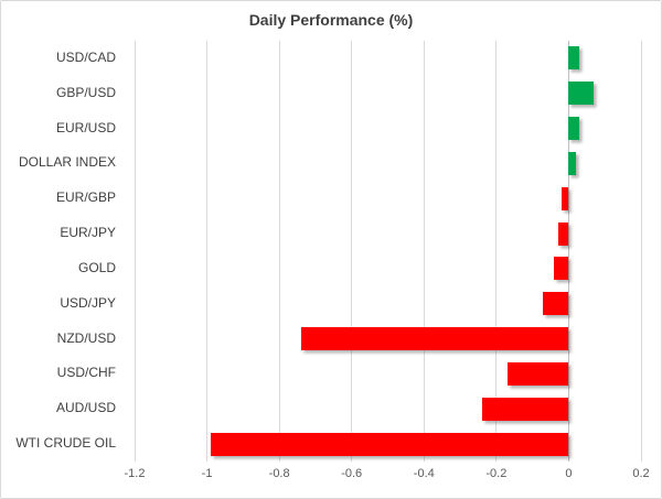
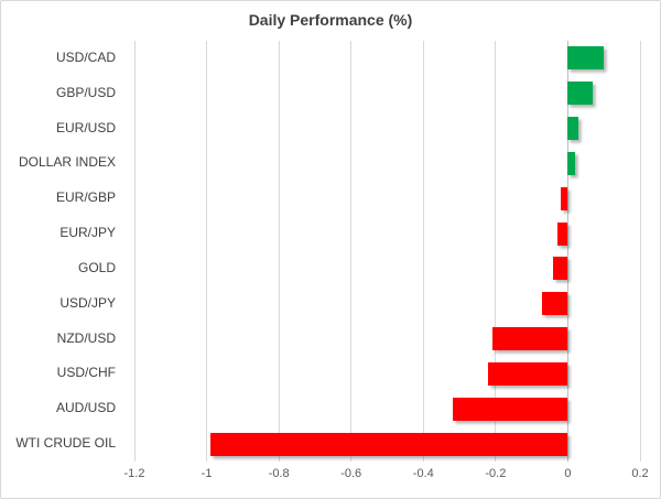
USD/CAD: 0.03 -> 0.10
NZD/USD: -0.74 -> -0.21
USD/CHF: -0.17 -> -0.22
AUD/USD: -0.24 -> -0.32
